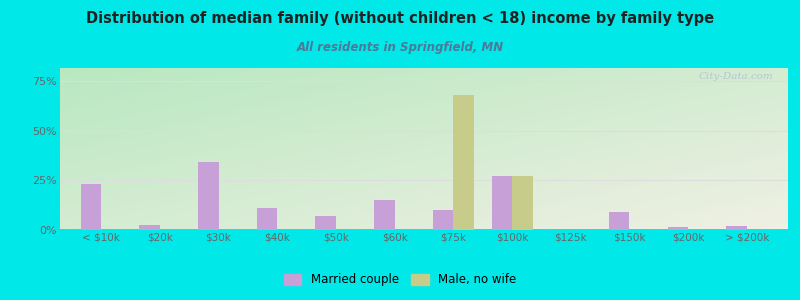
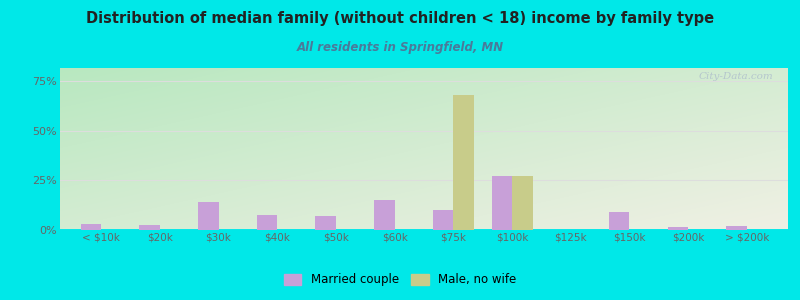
Married couple/< $10k: 23% -> 3%
Married couple/$30k: 34% -> 14%
Married couple/$40k: 11% -> 8%
